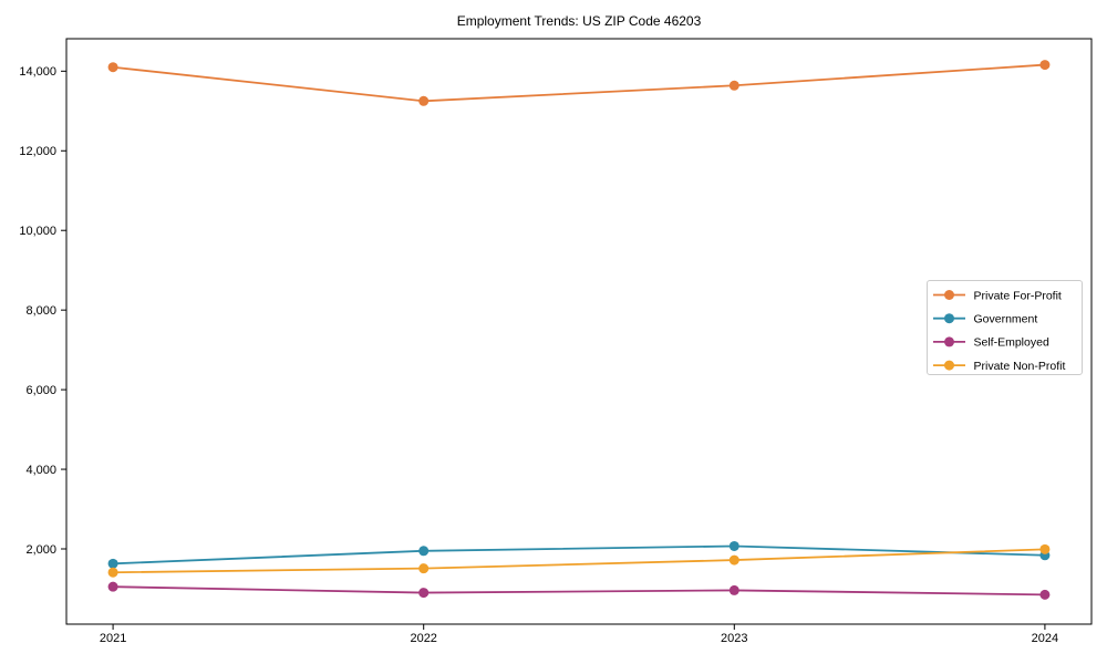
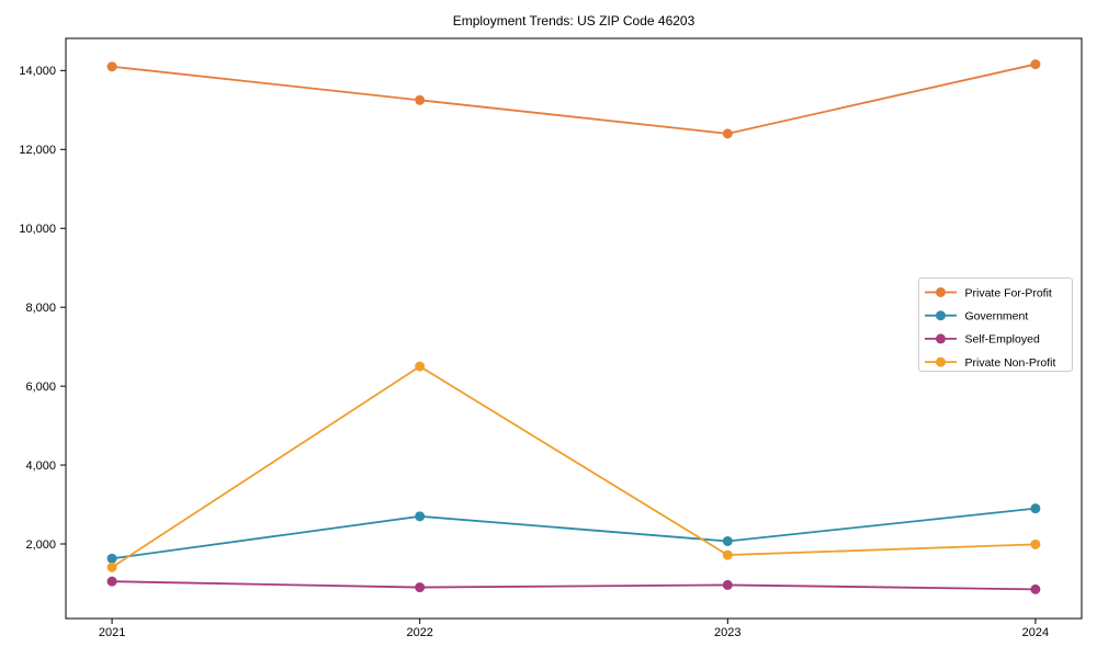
Government/2022: 2000 -> 2700
Private Non-Profit/2022: 1500 -> 6500
Private For-Profit/2023: 13600 -> 12400
Government/2024: 1800 -> 2900
